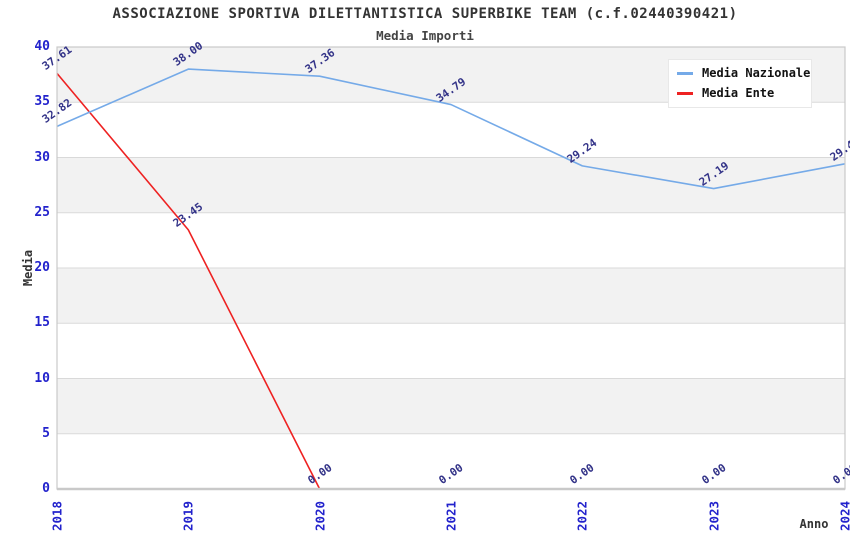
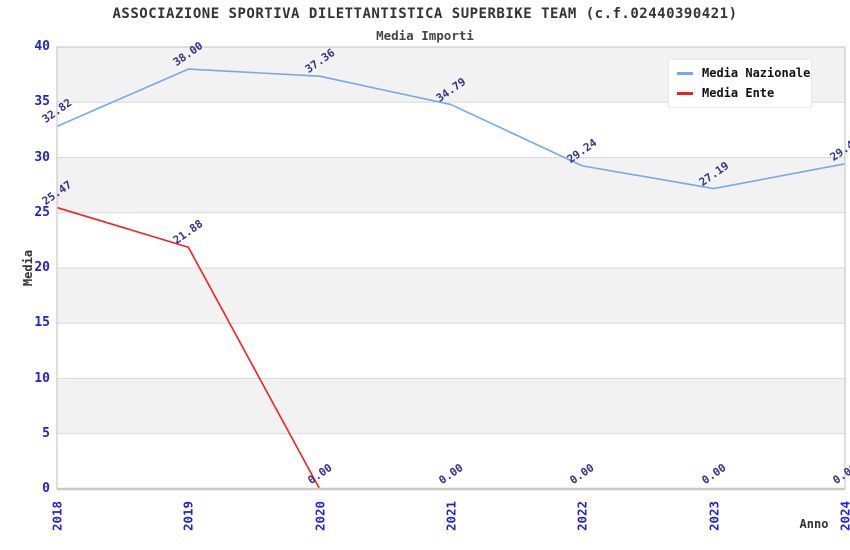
Media Ente/2018: 37.61 -> 25.47
Media Ente/2019: 23.45 -> 21.88
